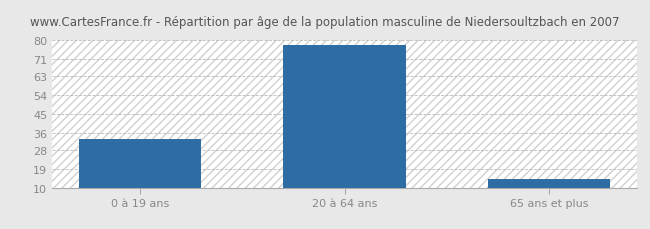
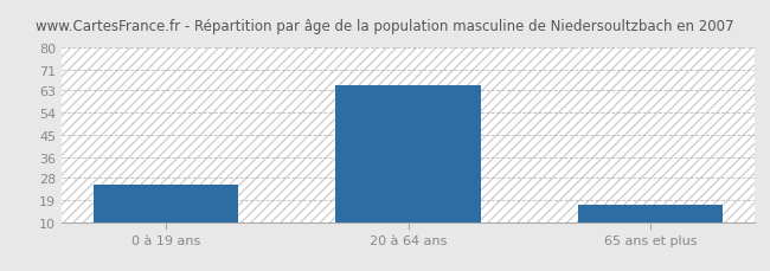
0 à 19 ans: 33 -> 25
20 à 64 ans: 78 -> 65
65 ans et plus: 14 -> 17
